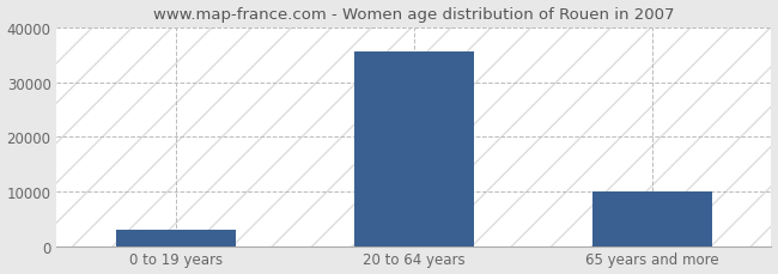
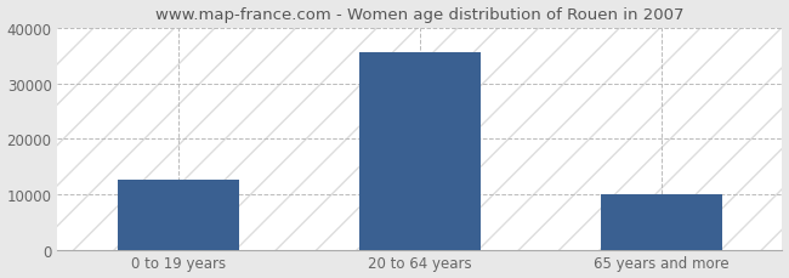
0 to 19 years: 3000 -> 12500
